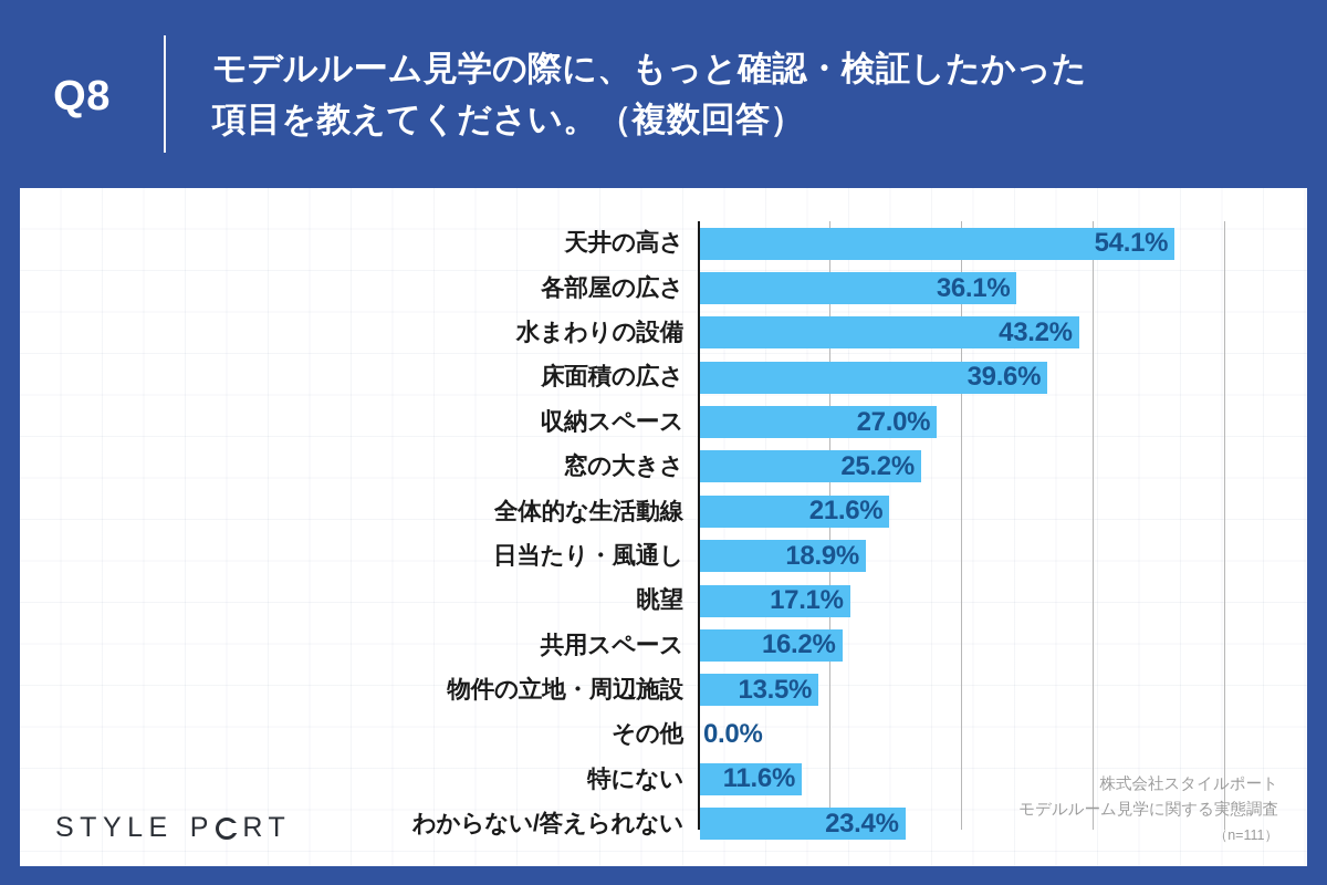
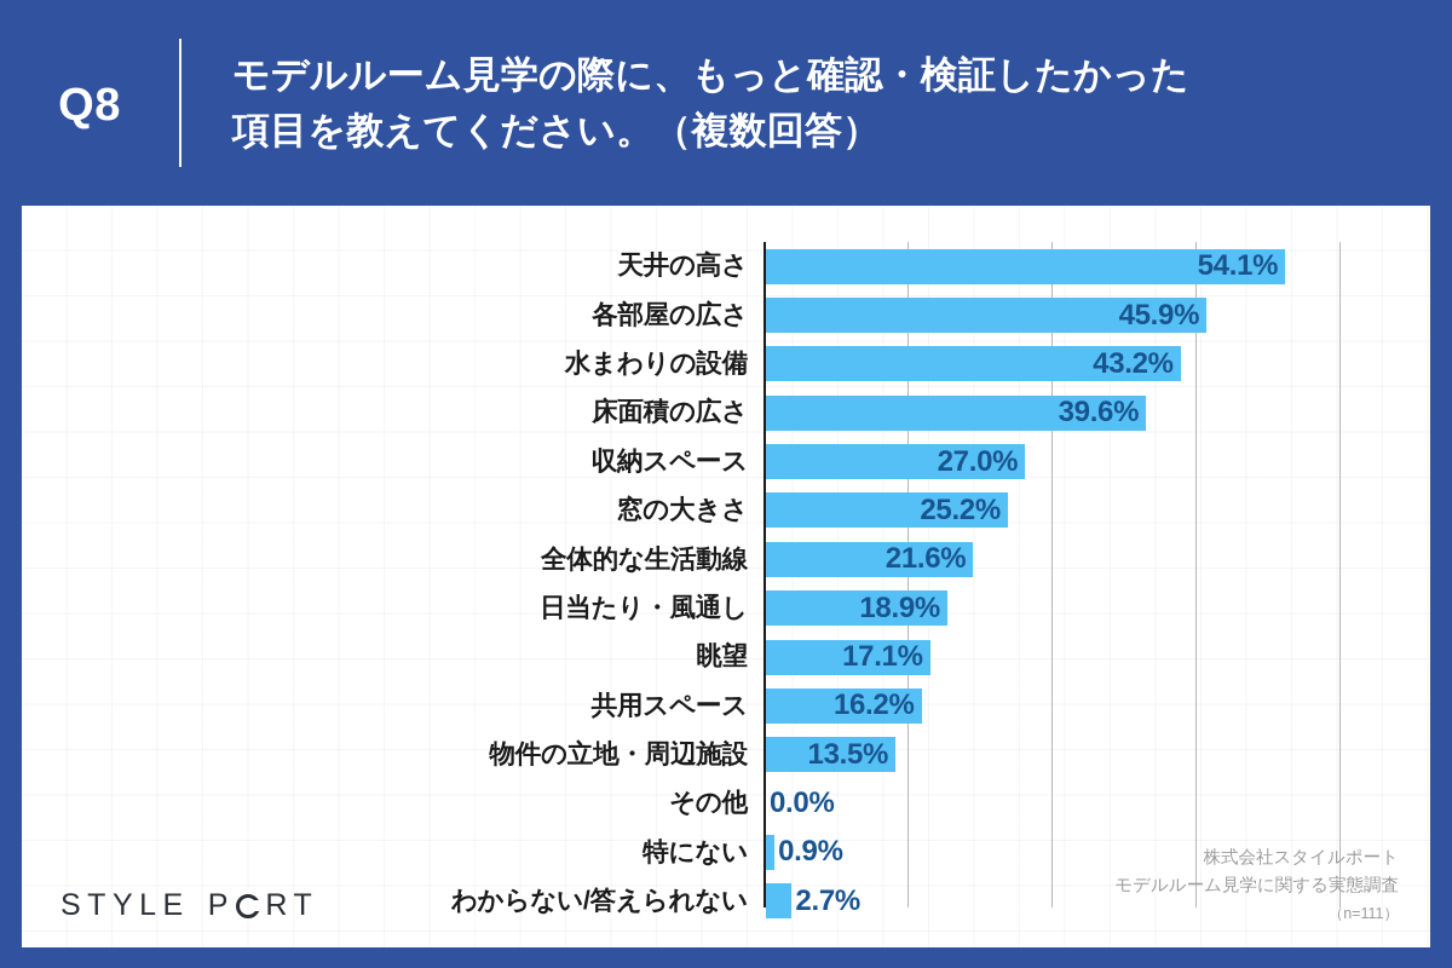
各部屋の広さ: 36.1% -> 45.9%
特にない: 11.6% -> 0.9%
わからない/答えられない: 23.4% -> 2.7%
